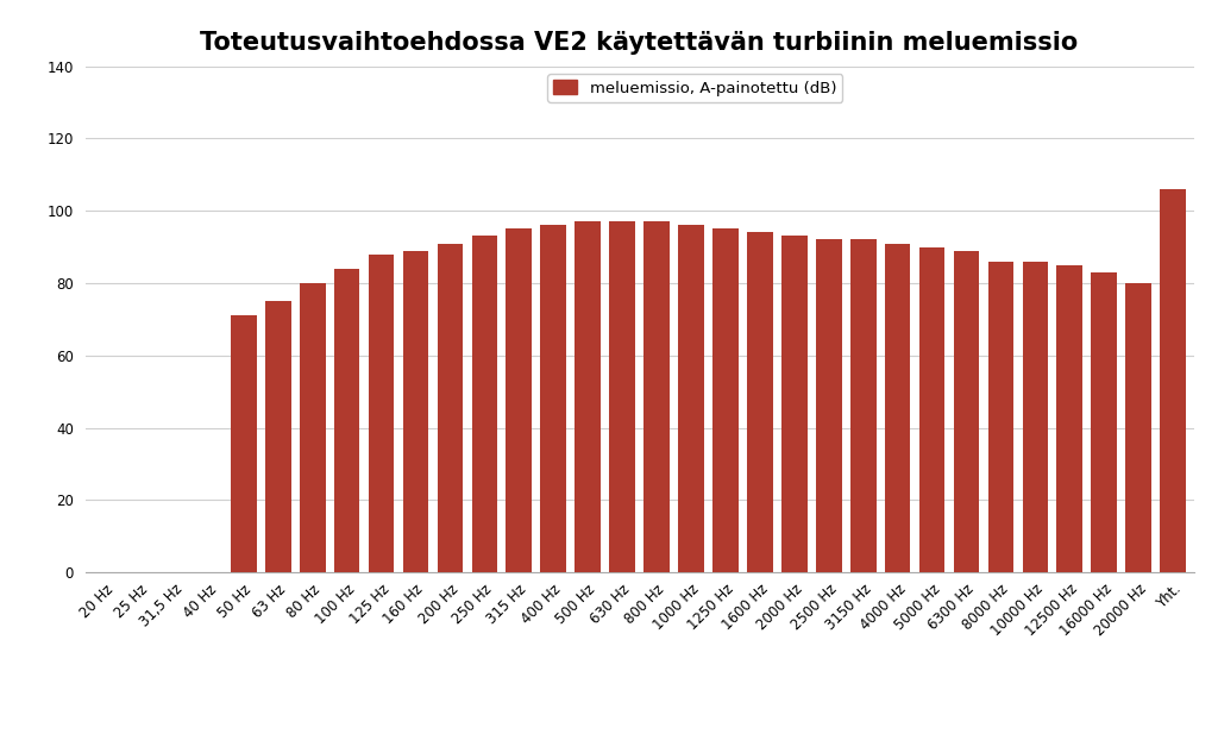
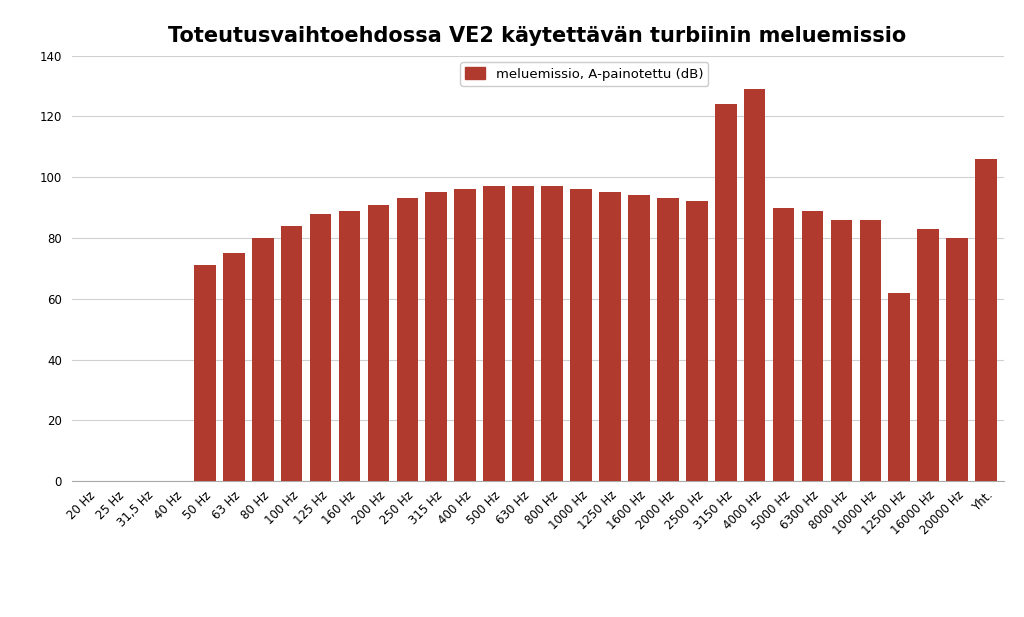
3150 Hz: 92 -> 124
4000 Hz: 91 -> 129
12500 Hz: 85 -> 62
